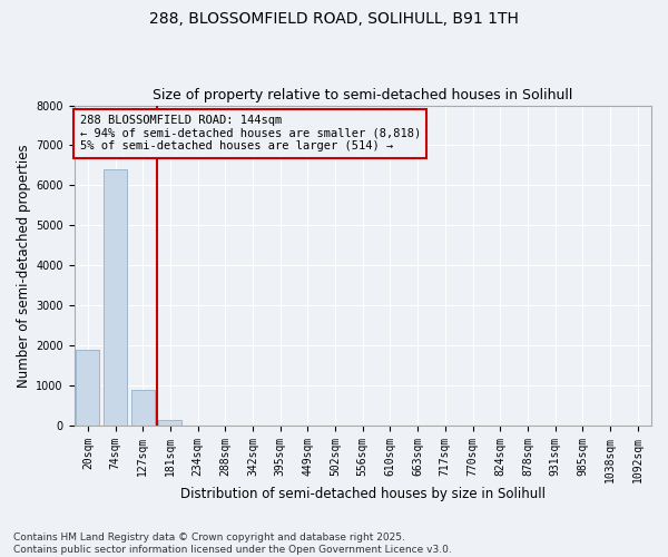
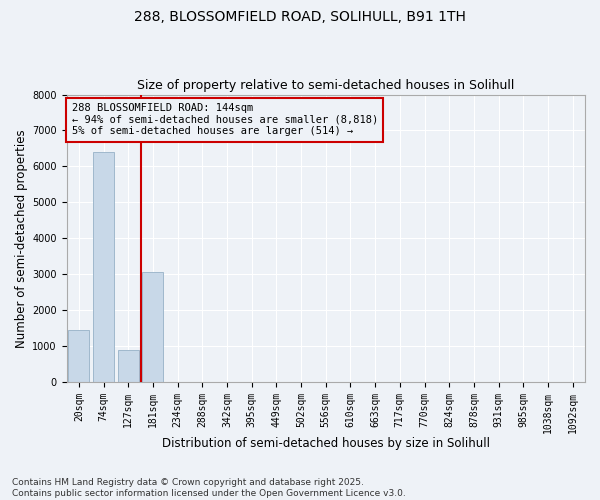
20sqm: 1900 -> 1450
181sqm: 150 -> 3050
